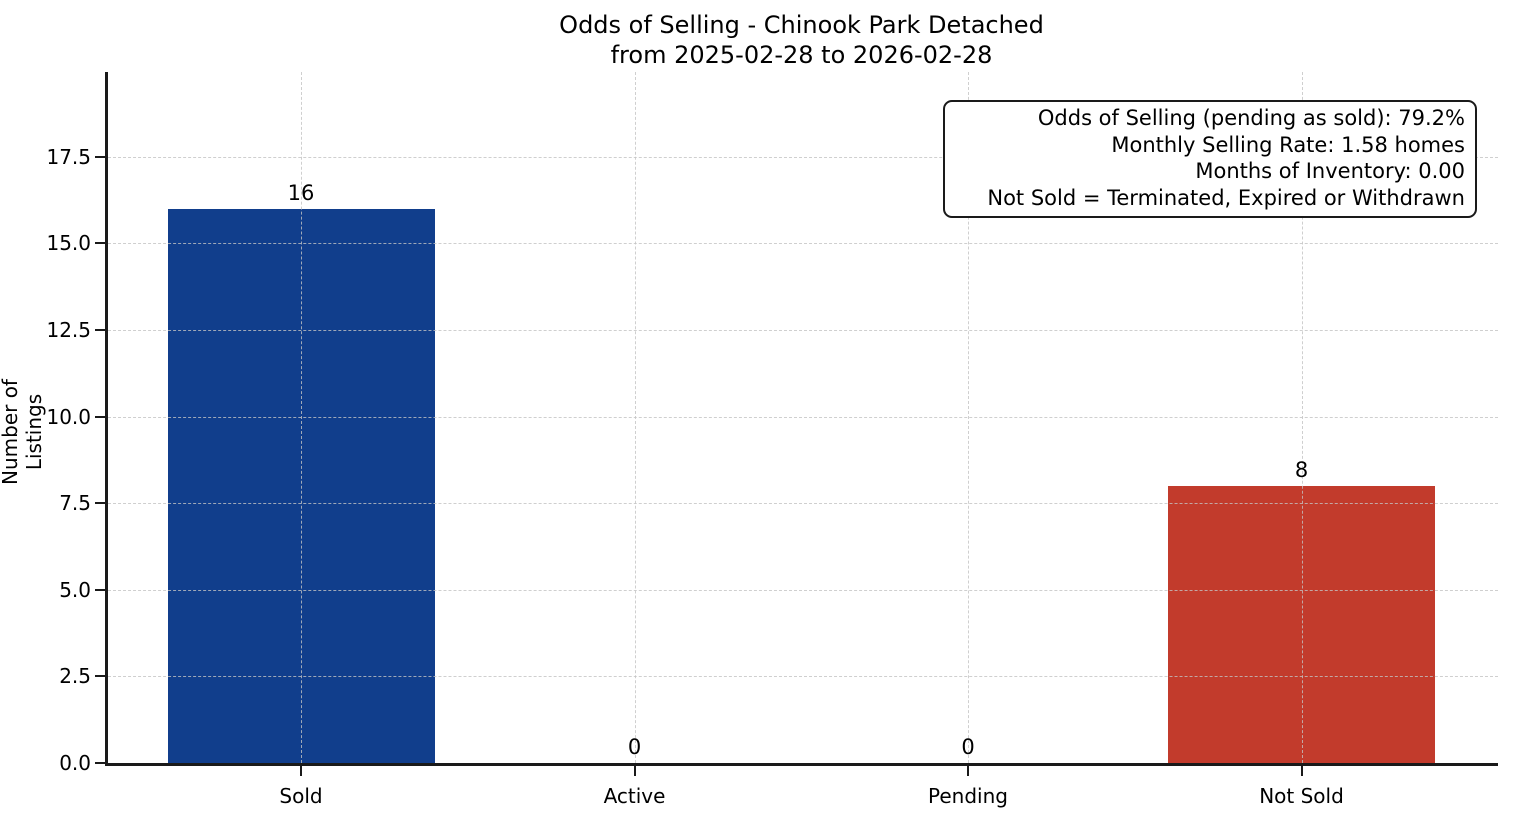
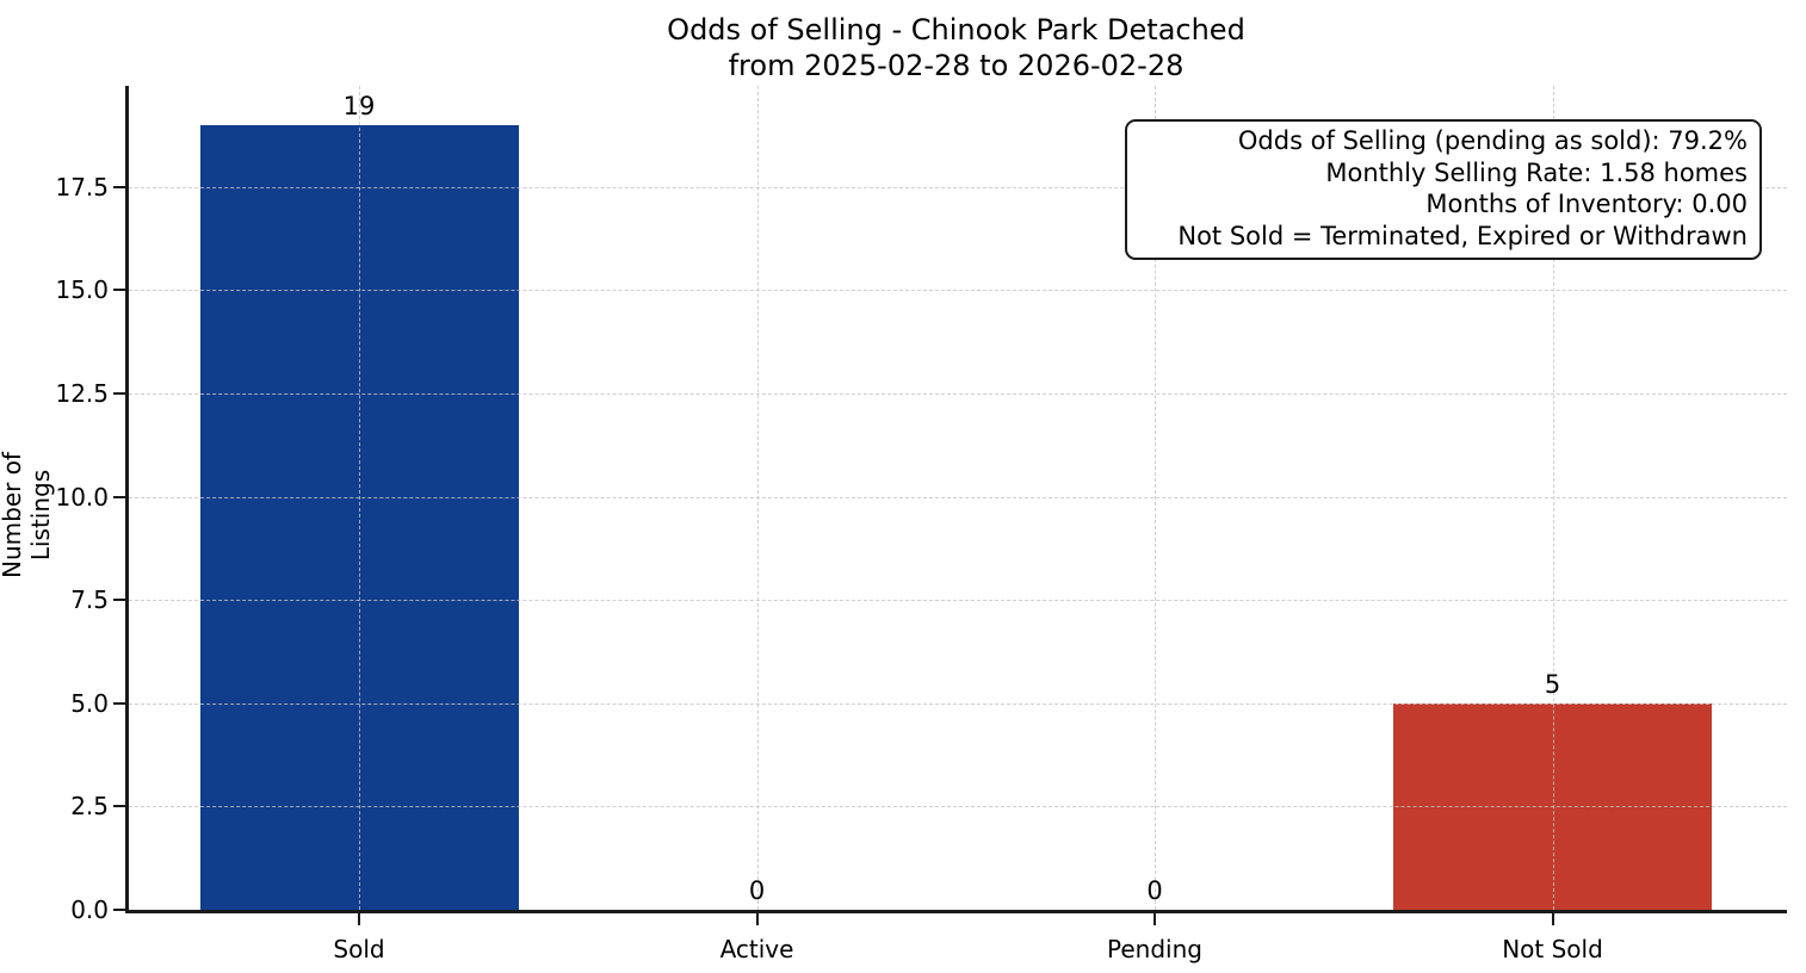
Sold: 16 -> 19
Not Sold: 8 -> 5
